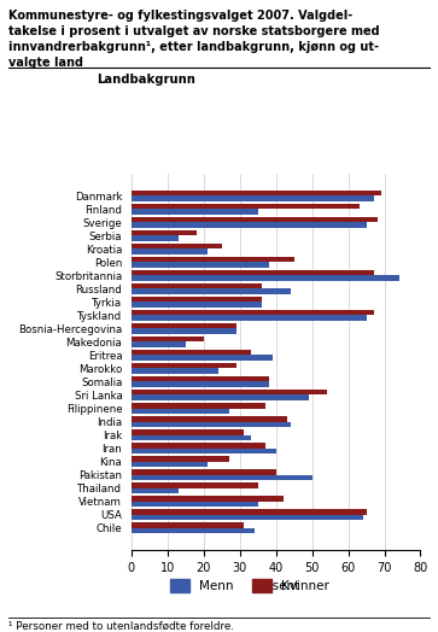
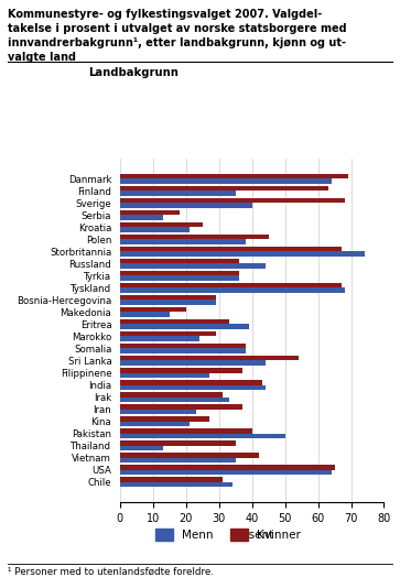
Menn/Danmark: 67 -> 64
Menn/Sverige: 65 -> 40
Menn/Tyskland: 65 -> 68
Menn/Sri Lanka: 49 -> 44
Menn/Iran: 40 -> 23
